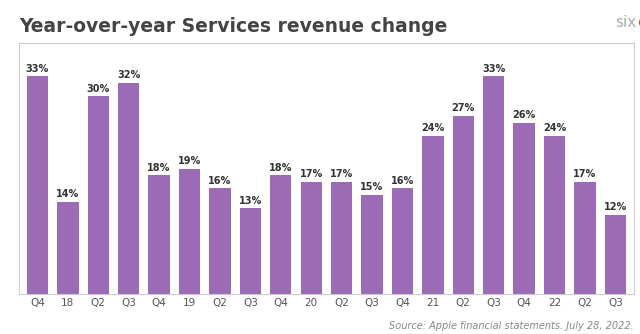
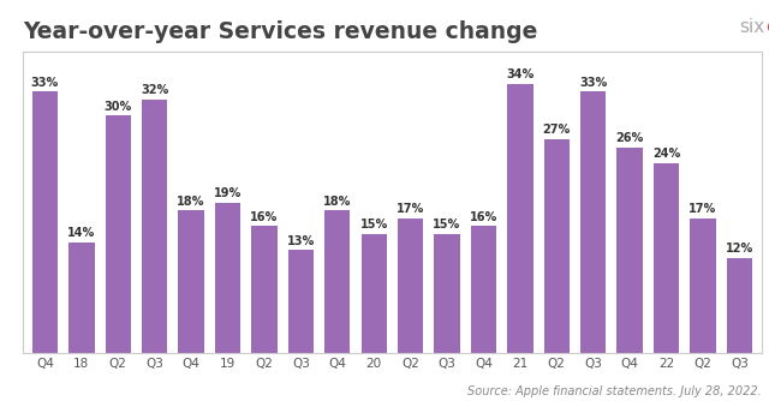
20: 17% -> 15%
21: 24% -> 34%
